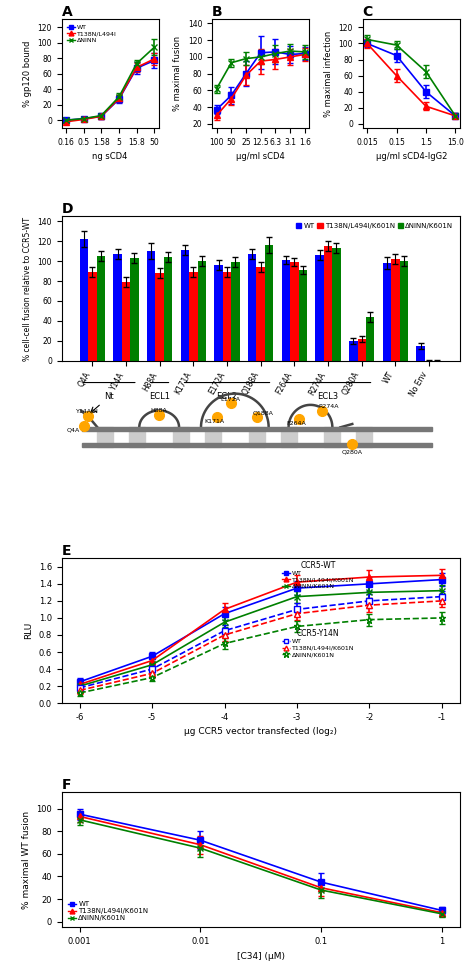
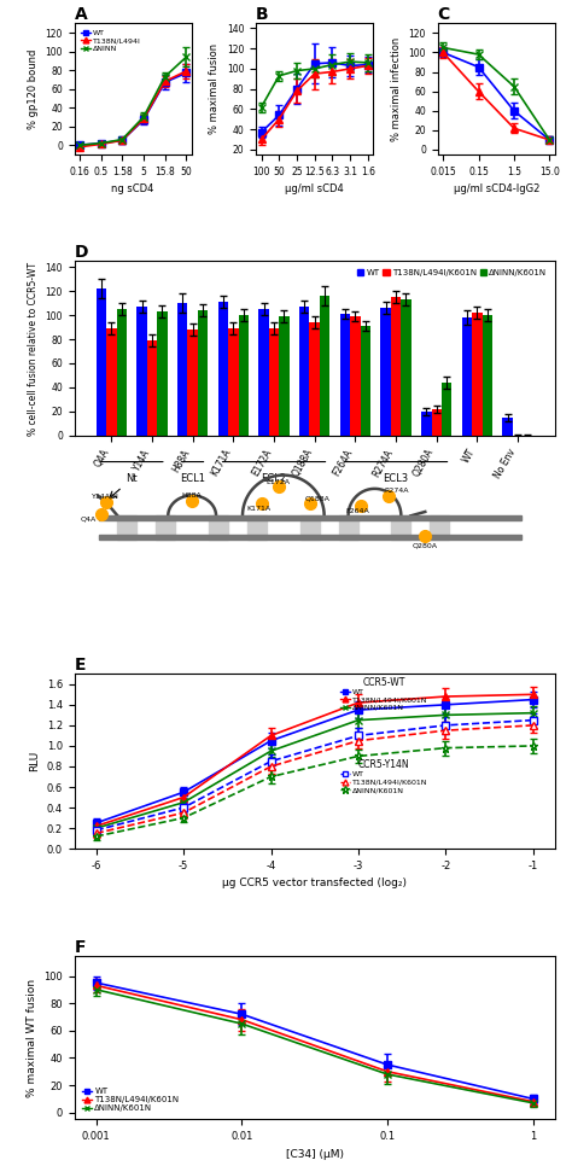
D/WT/E172A: 96 -> 105
